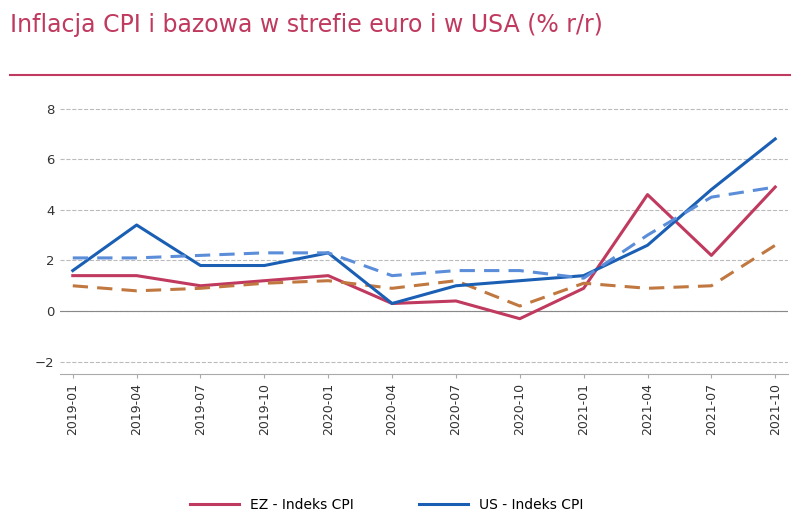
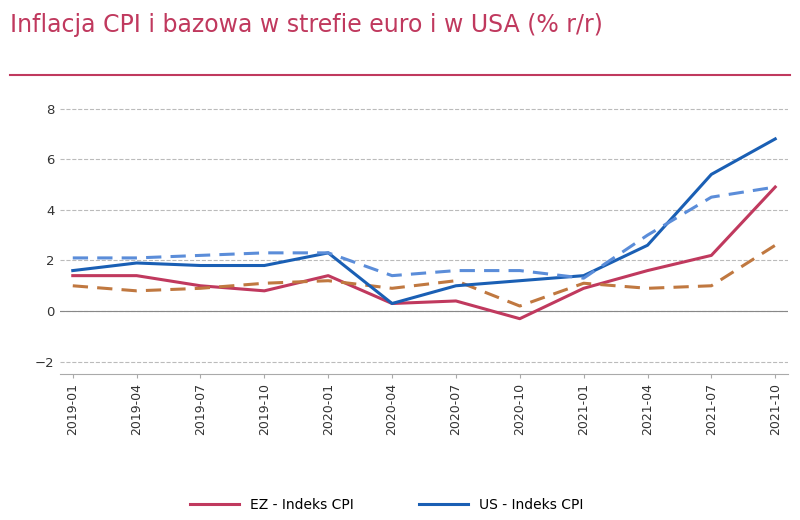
US - Indeks CPI/2019-04: 3.4 -> 1.9
EZ - Indeks CPI/2019-10: 1.2 -> 0.8
EZ - Indeks CPI/2021-04: 4.6 -> 1.6
US - Indeks CPI/2021-07: 4.8 -> 5.4
